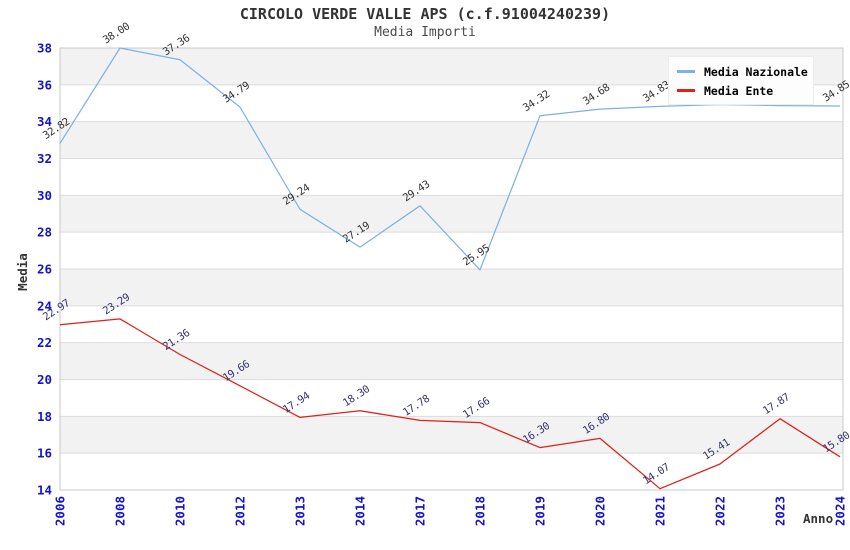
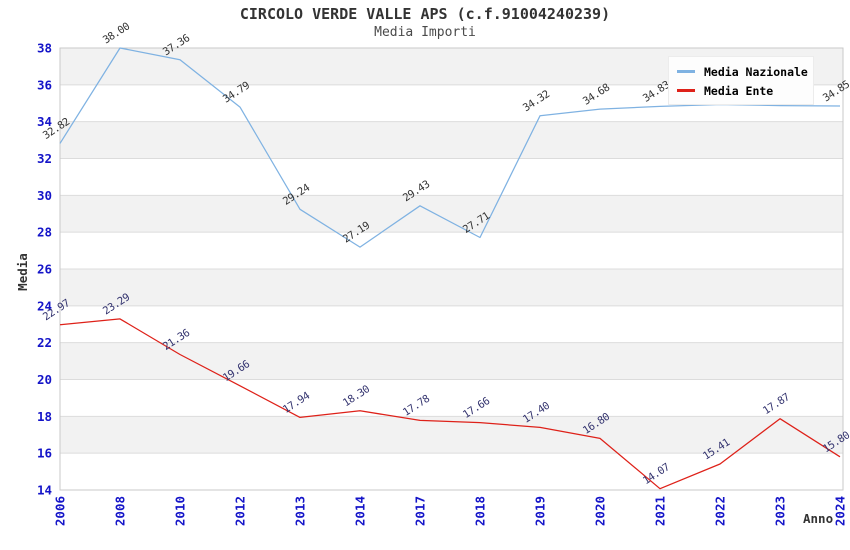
Media Nazionale/2018: 25.95 -> 27.71
Media Ente/2019: 16.30 -> 17.40
